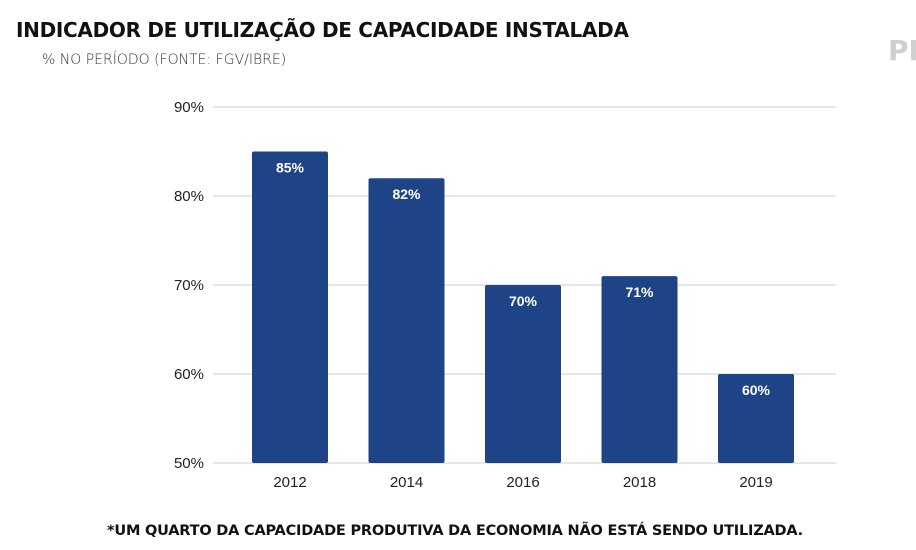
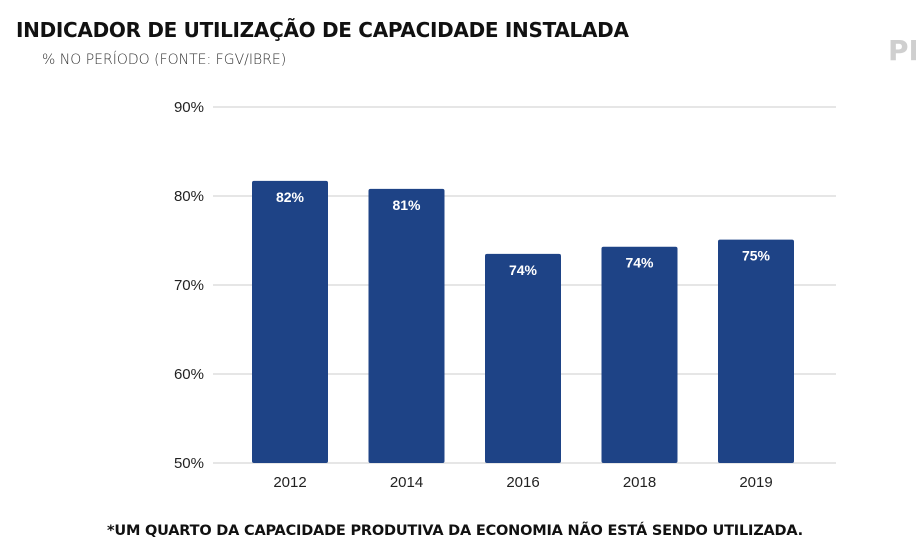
2012: 85% -> 82%
2014: 82% -> 81%
2016: 70% -> 74%
2018: 71% -> 74%
2019: 60% -> 75%
